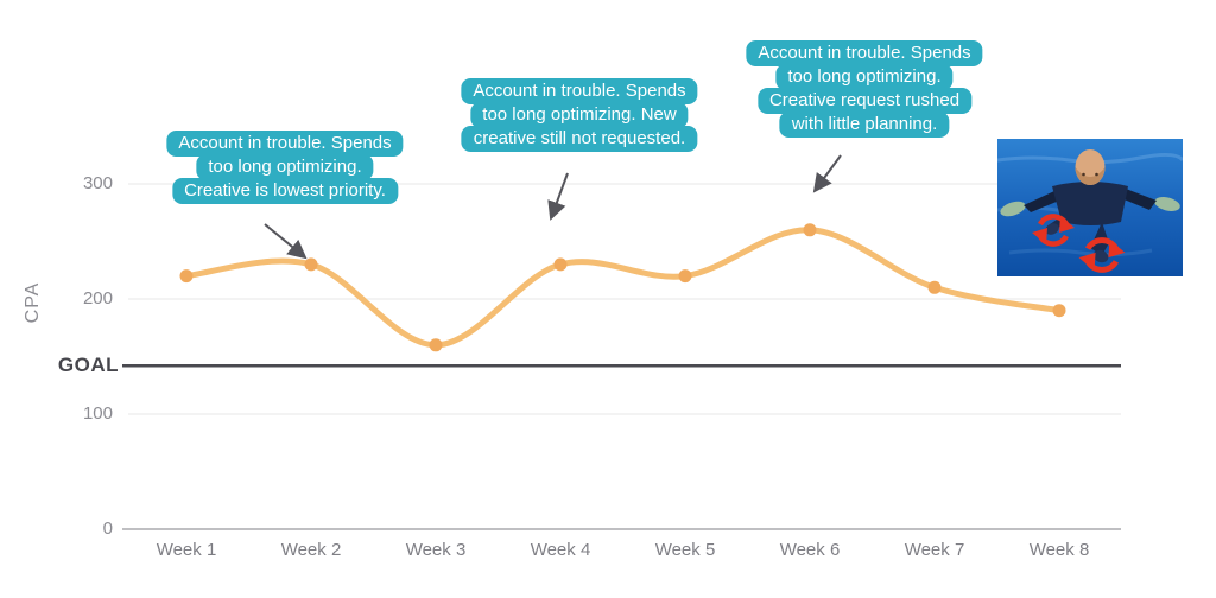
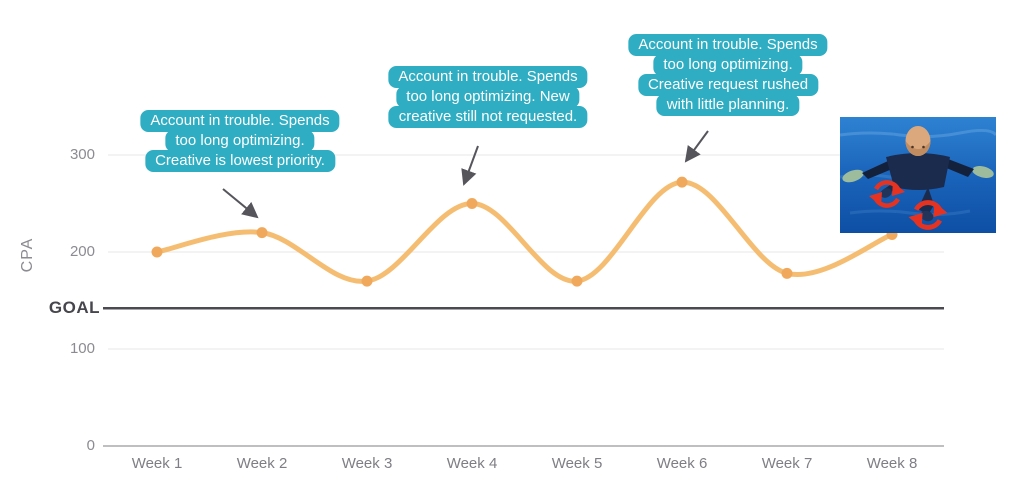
Week 1: 220 -> 200
Week 2: 230 -> 220
Week 3: 160 -> 170
Week 4: 230 -> 250
Week 5: 220 -> 170
Week 6: 260 -> 270
Week 7: 210 -> 180
Week 8: 190 -> 220
